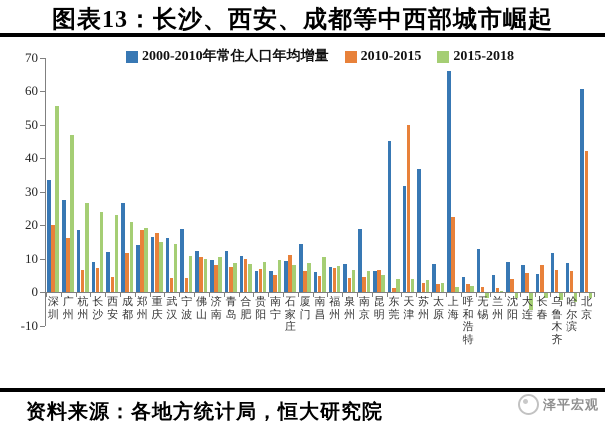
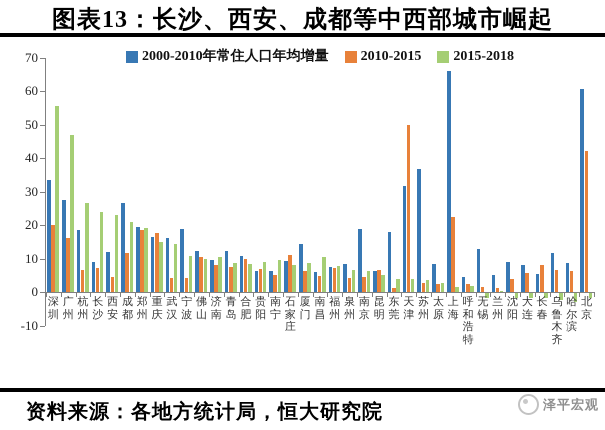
2000-2010年常住人口年均增量/郑州: 14 -> 20
2000-2010年常住人口年均增量/东莞: 45 -> 18
2015-2018/大连: -5 -> -2
